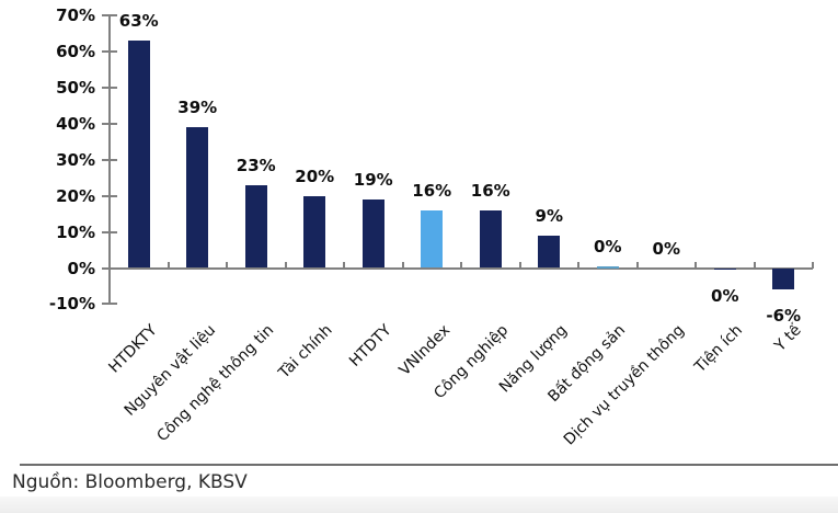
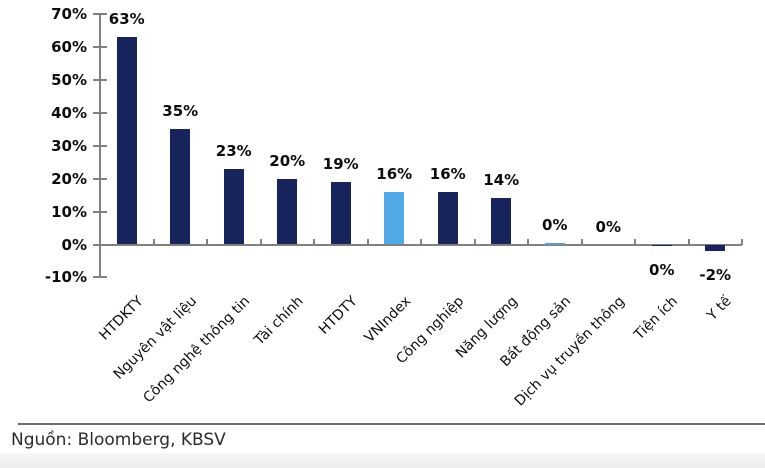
Nguyên vật liệu: 39% -> 35%
Năng lượng: 9% -> 14%
Y tế: -6% -> -2%
